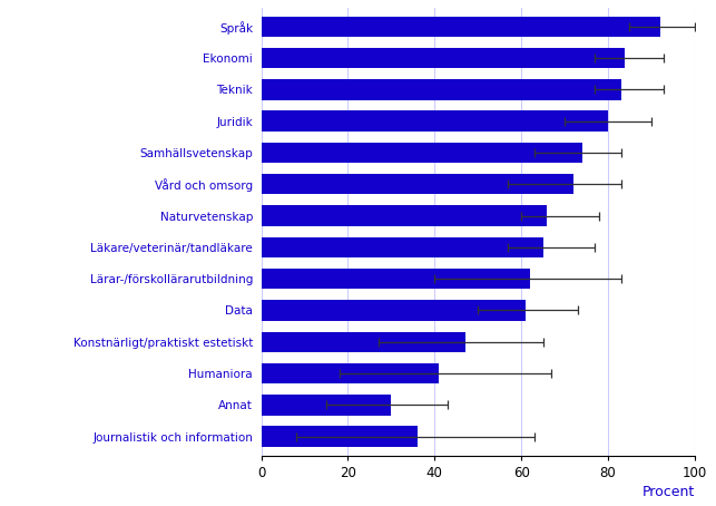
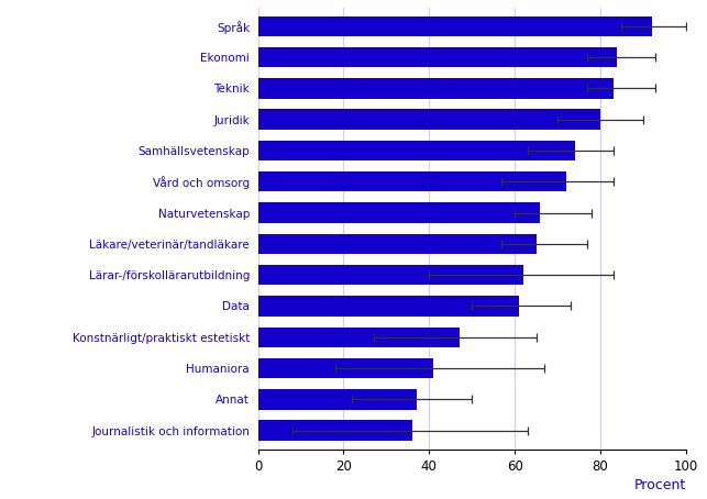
Annat: 30 -> 37
